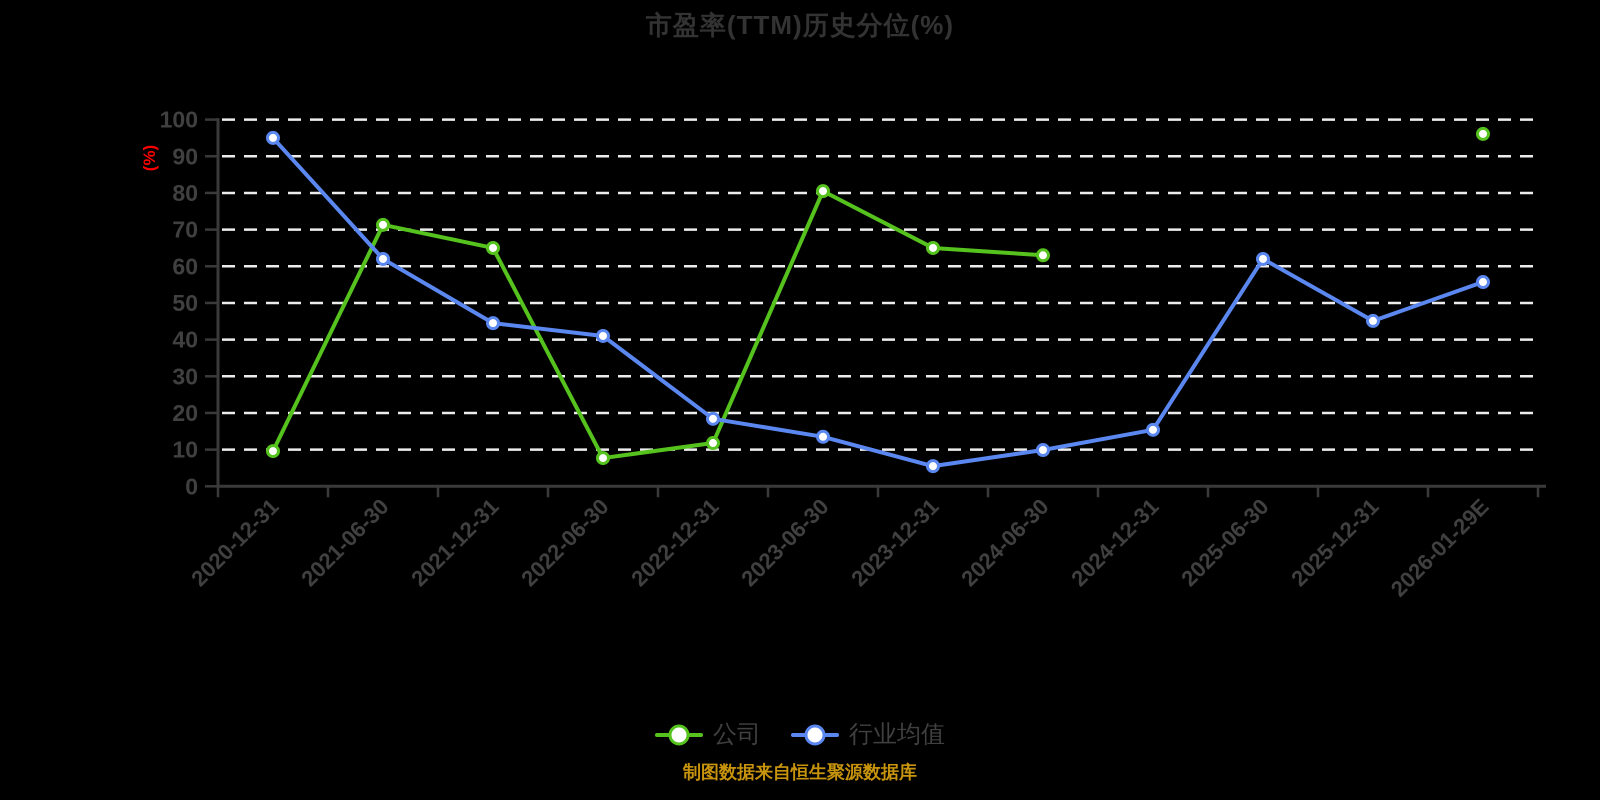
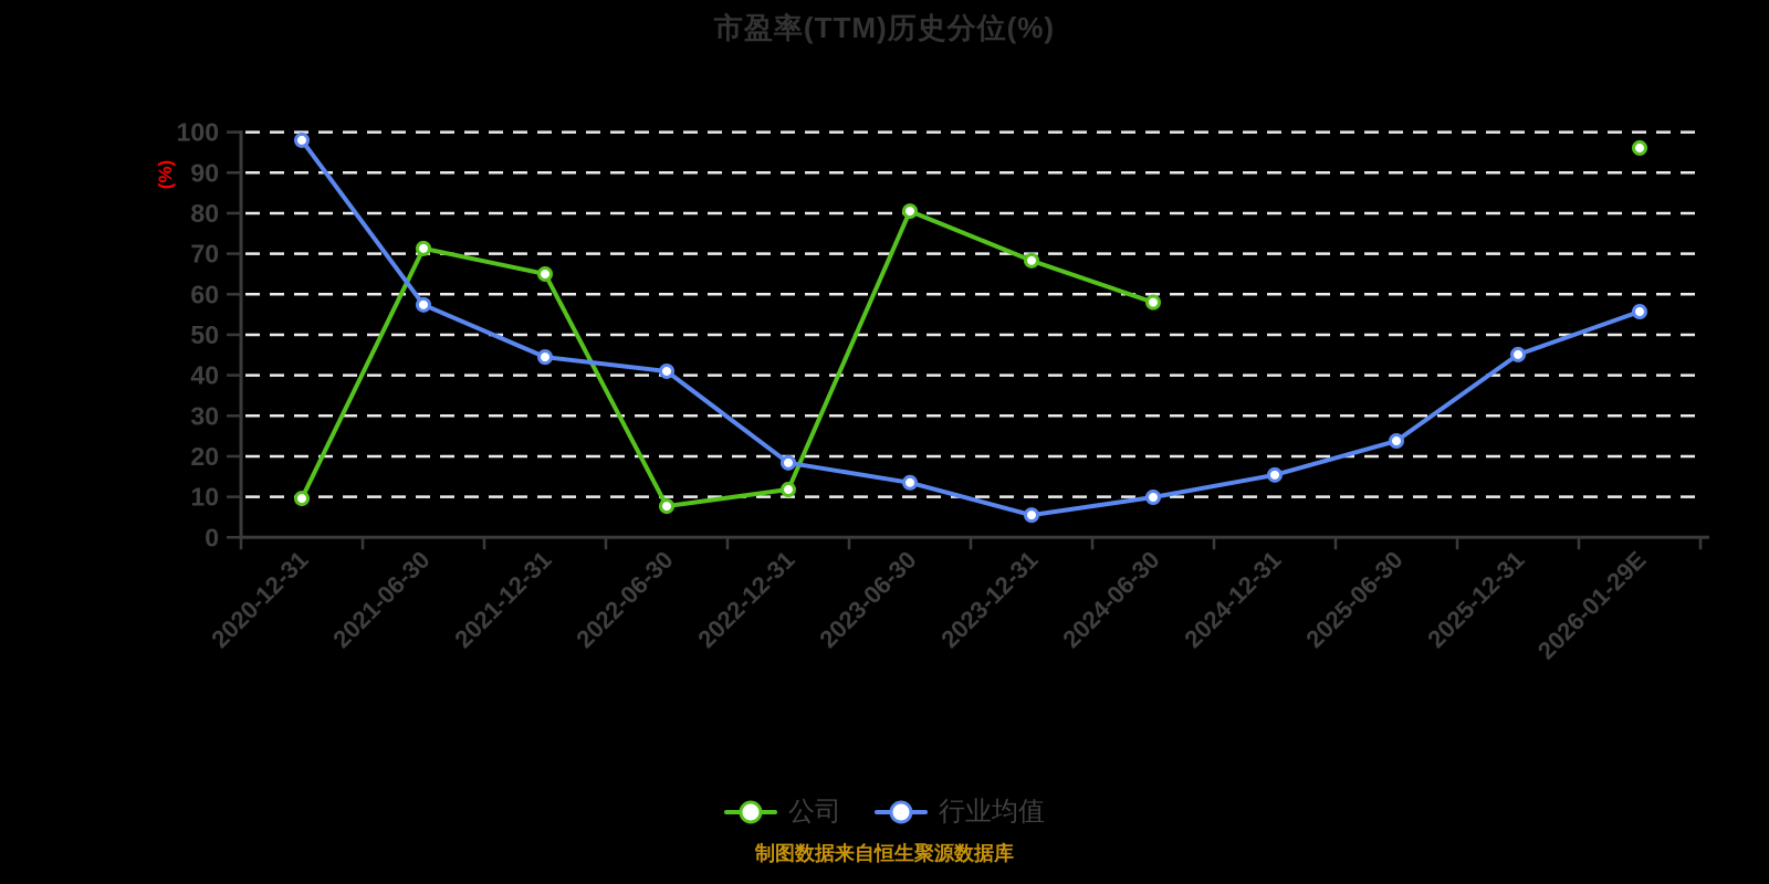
行业均值/2020-12-31: 95 -> 98
行业均值/2021-06-30: 62 -> 57
公司/2023-12-31: 65 -> 68
公司/2024-06-30: 63 -> 58
行业均值/2025-06-30: 62 -> 24
